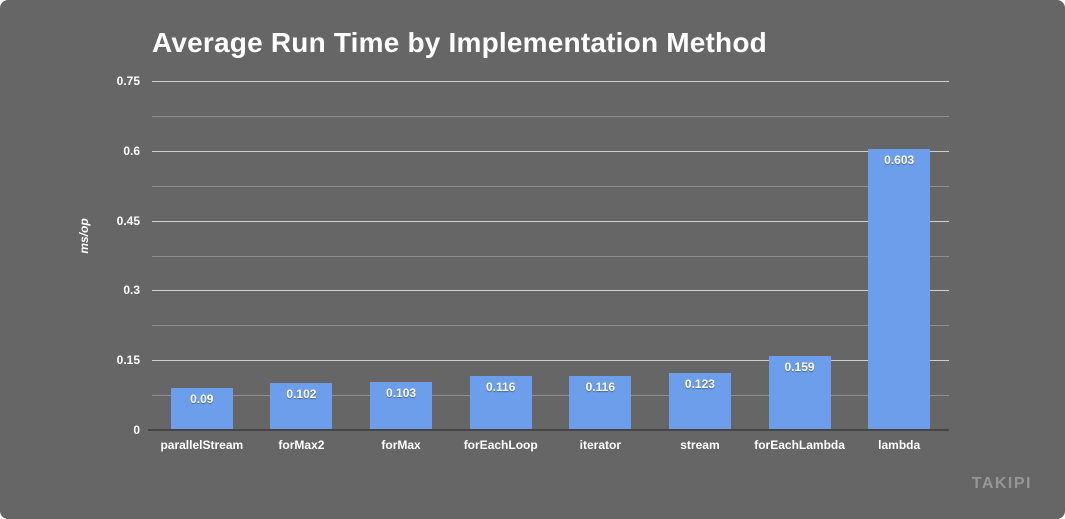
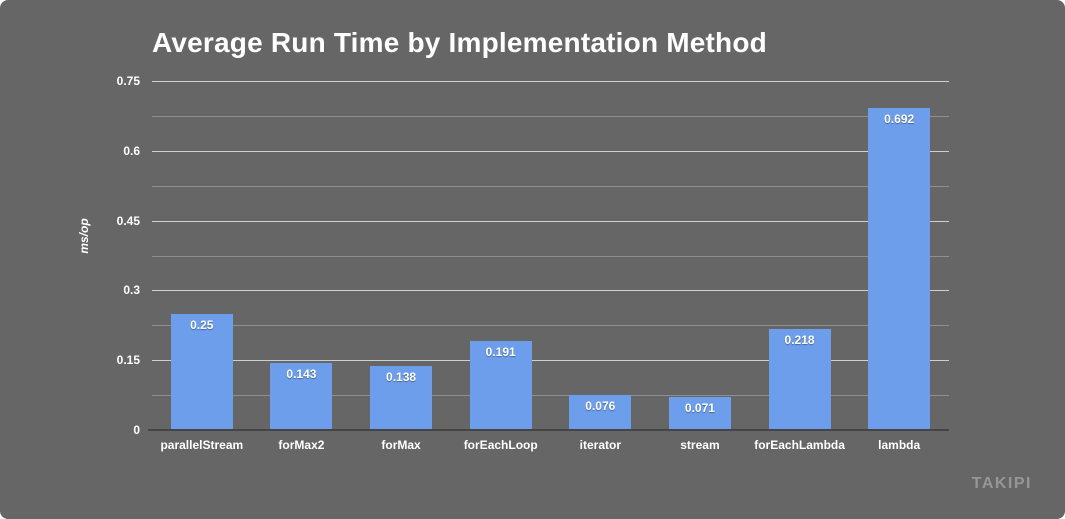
parallelStream: 0.09 -> 0.25
forMax2: 0.102 -> 0.143
forMax: 0.103 -> 0.138
forEachLoop: 0.116 -> 0.191
iterator: 0.116 -> 0.076
stream: 0.123 -> 0.071
forEachLambda: 0.159 -> 0.218
lambda: 0.603 -> 0.692
